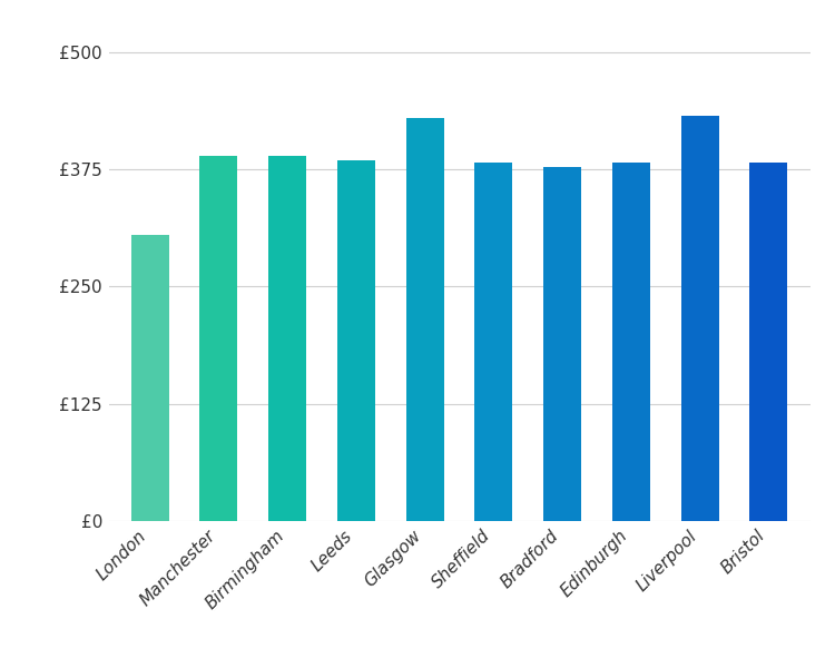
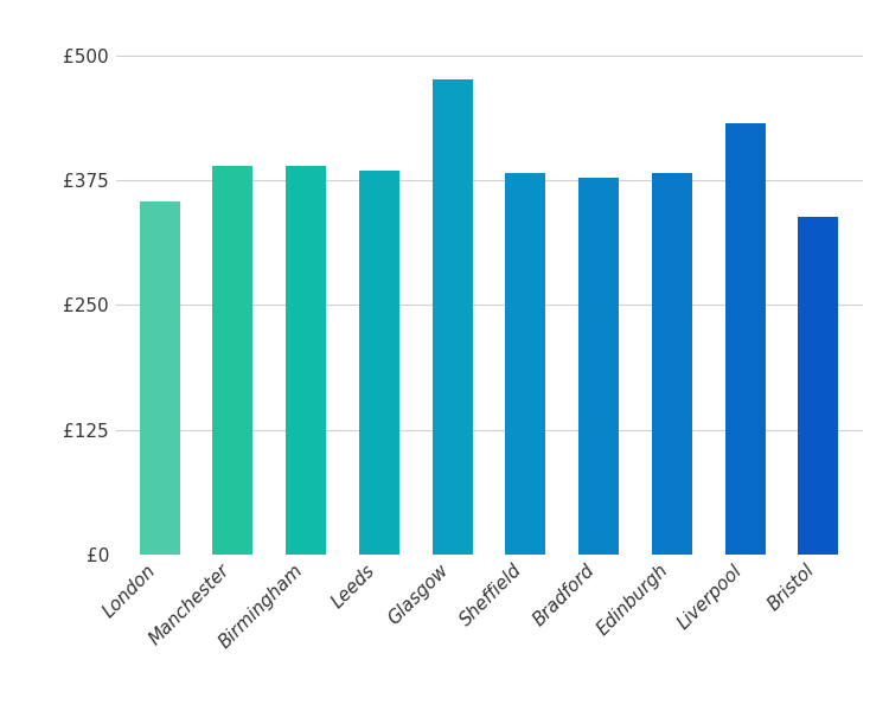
London: £305 -> £354
Glasgow: £430 -> £476
Bristol: £382 -> £338
